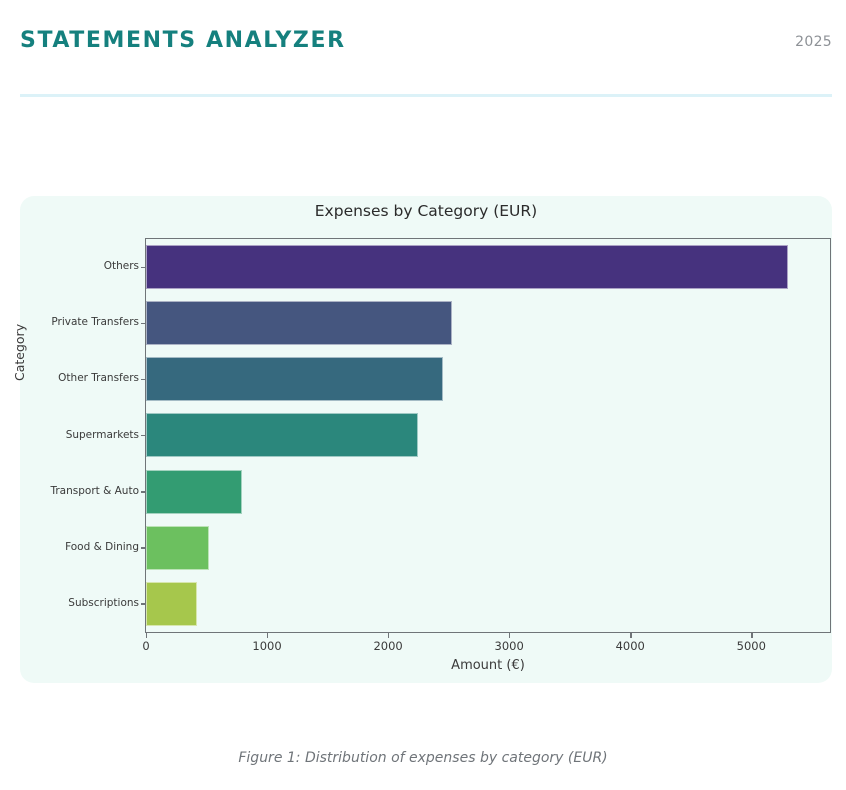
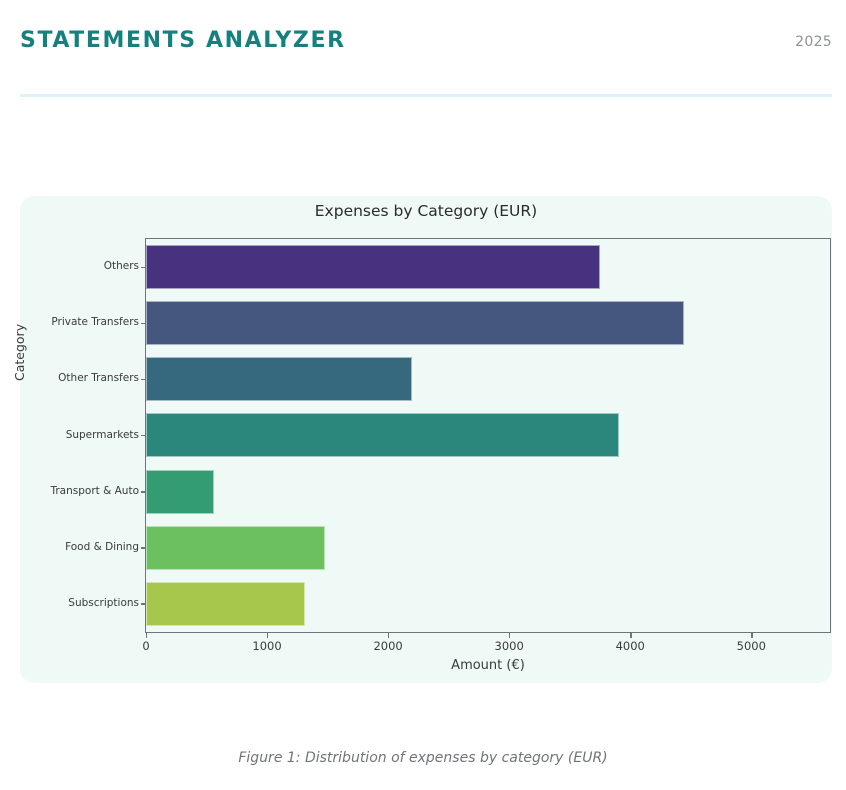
Others: 5300 -> 3750
Private Transfers: 2520 -> 4440
Other Transfers: 2450 -> 2200
Supermarkets: 2250 -> 3910
Transport & Auto: 790 -> 560
Food & Dining: 520 -> 1480
Subscriptions: 420 -> 1310
